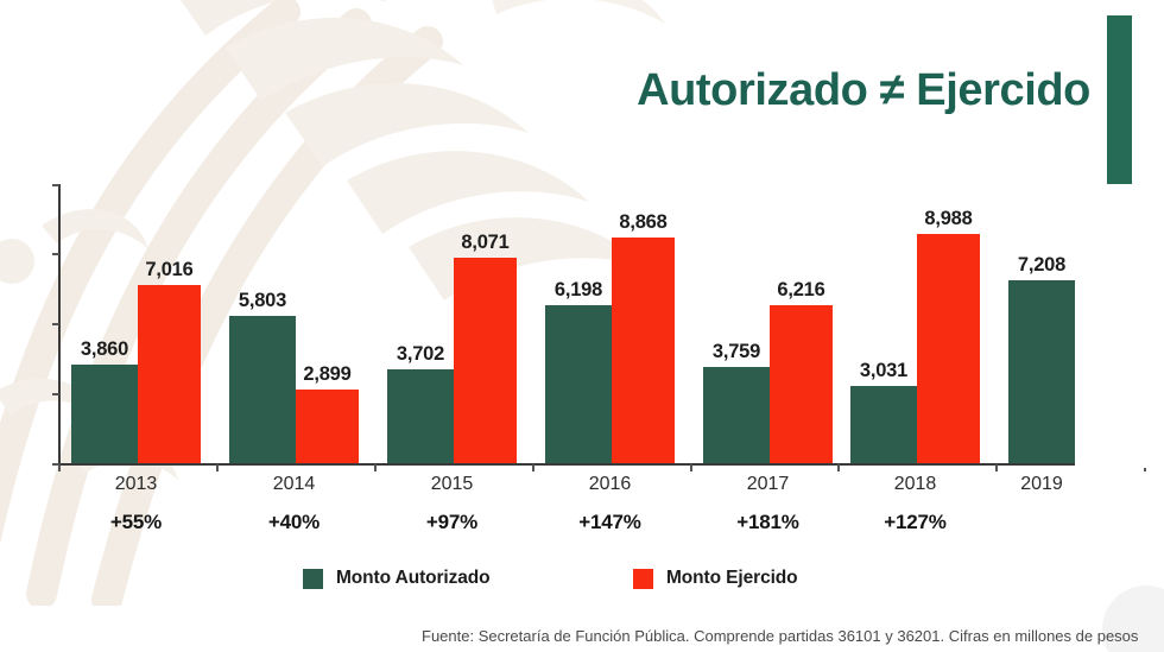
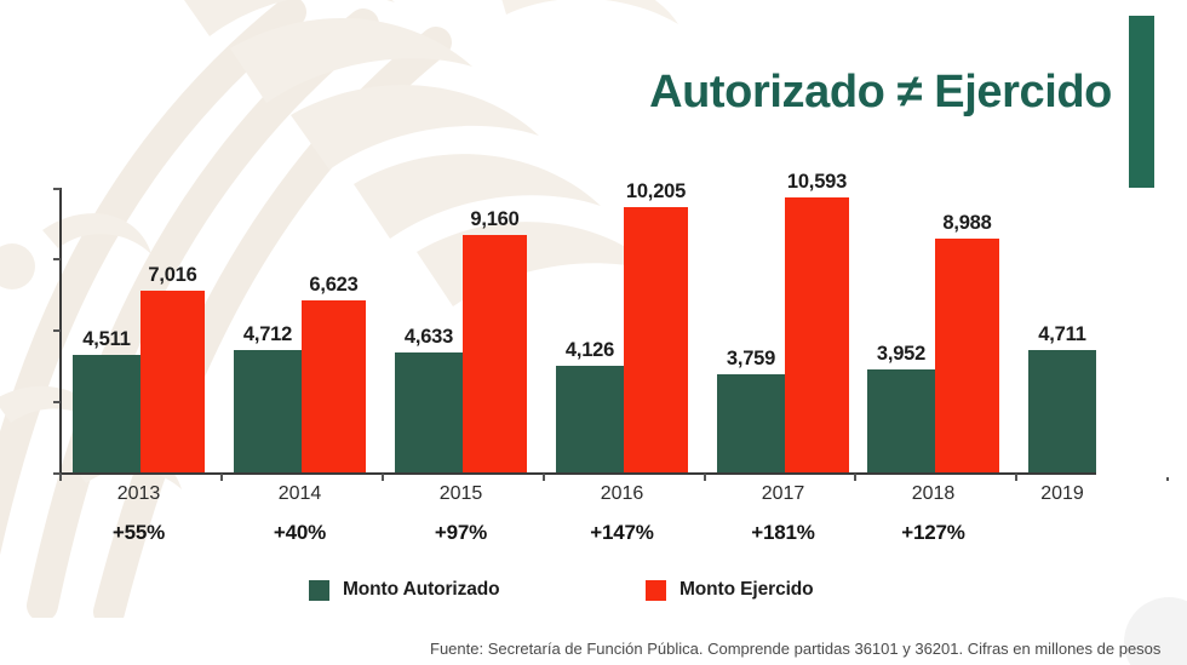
Monto Autorizado/2013: 3,860 -> 4,511
Monto Autorizado/2014: 5,803 -> 4,712
Monto Ejercido/2014: 2,899 -> 6,623
Monto Autorizado/2015: 3,702 -> 4,633
Monto Ejercido/2015: 8,071 -> 9,160
Monto Autorizado/2016: 6,198 -> 4,126
Monto Ejercido/2016: 8,868 -> 10,205
Monto Ejercido/2017: 6,216 -> 10,593
Monto Autorizado/2018: 3,031 -> 3,952
Monto Autorizado/2019: 7,208 -> 4,711
